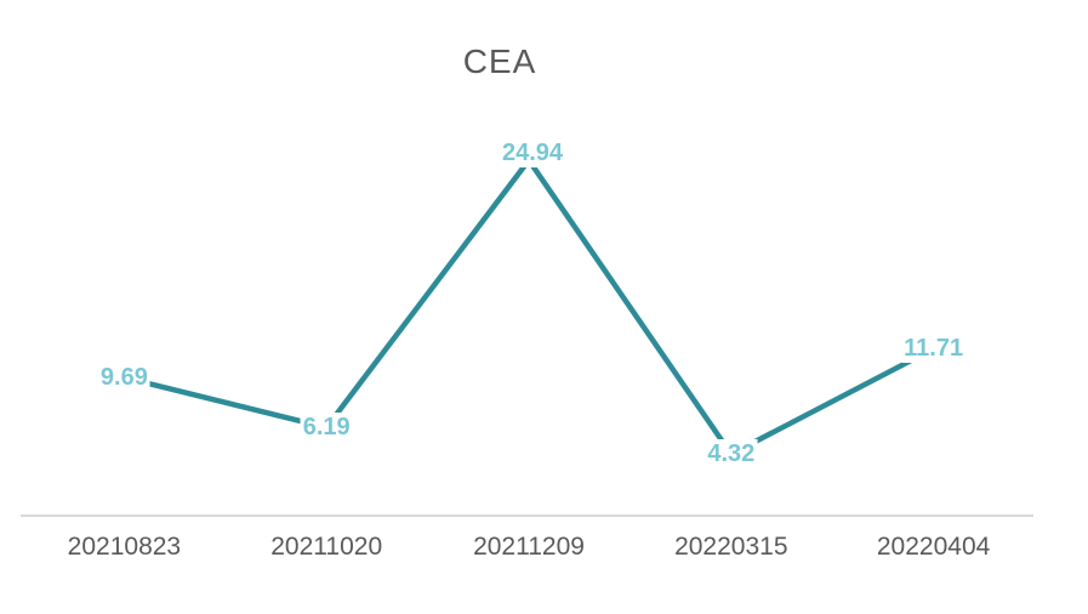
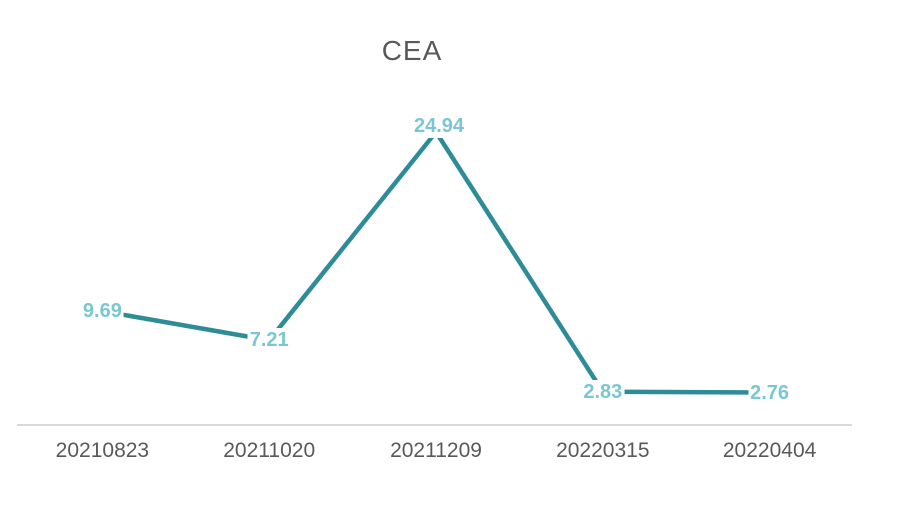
20211020: 6.19 -> 7.21
20220315: 4.32 -> 2.83
20220404: 11.71 -> 2.76
